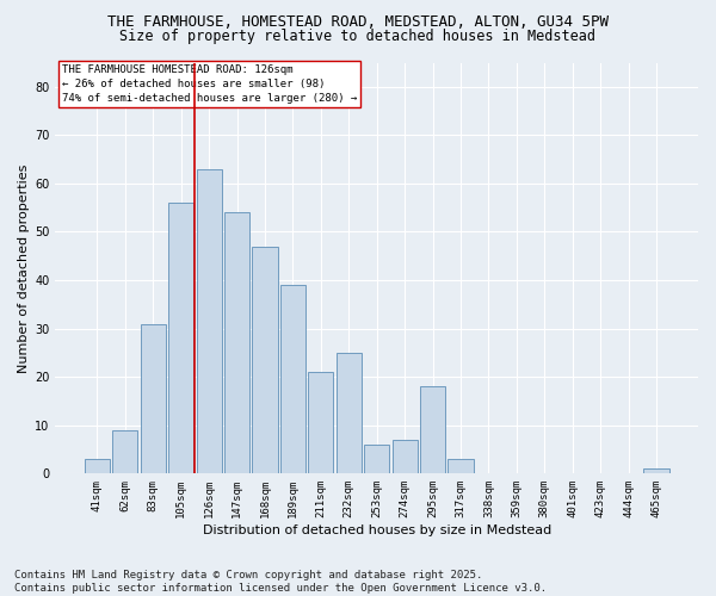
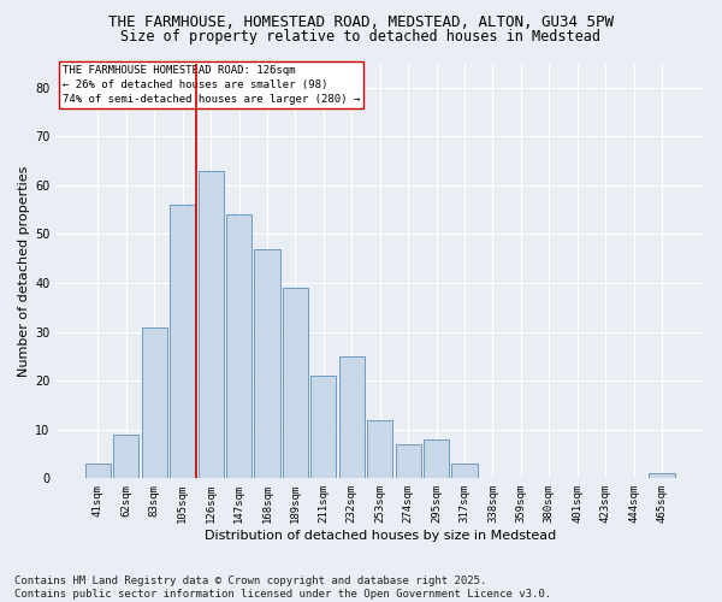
253sqm: 6 -> 12
295sqm: 18 -> 8
